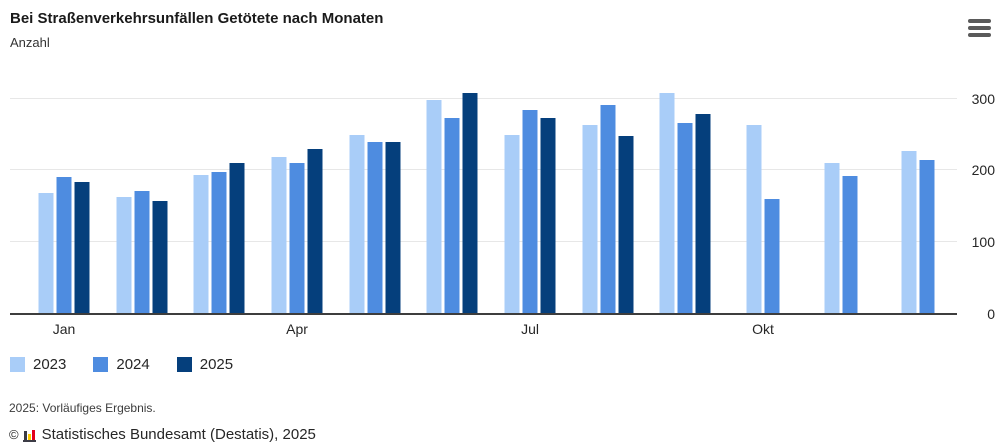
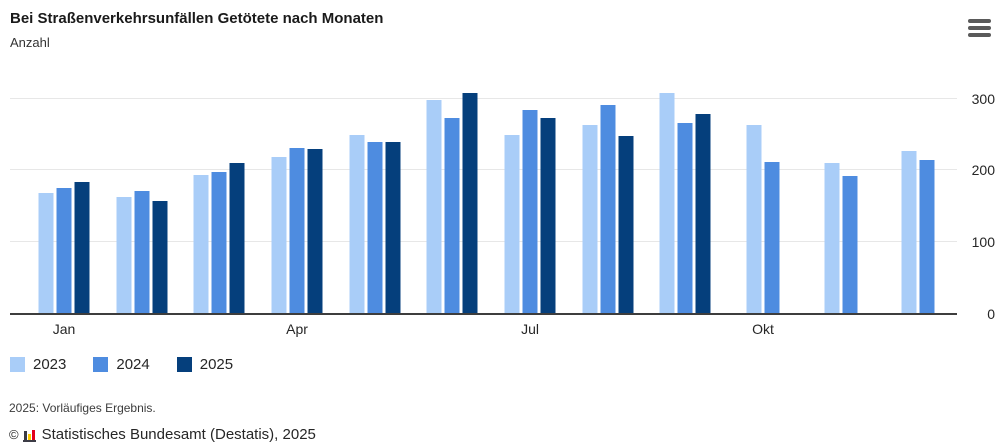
2024/Jan: 190 -> 180
2024/Apr: 210 -> 230
2024/Okt: 160 -> 210
